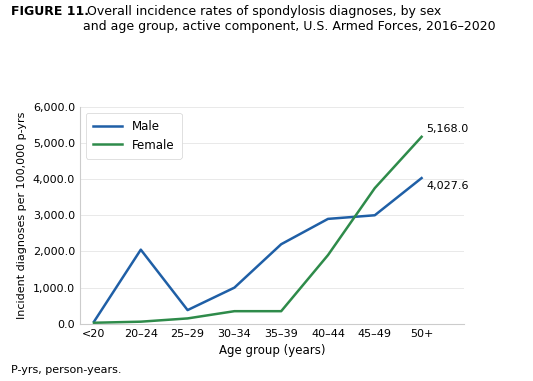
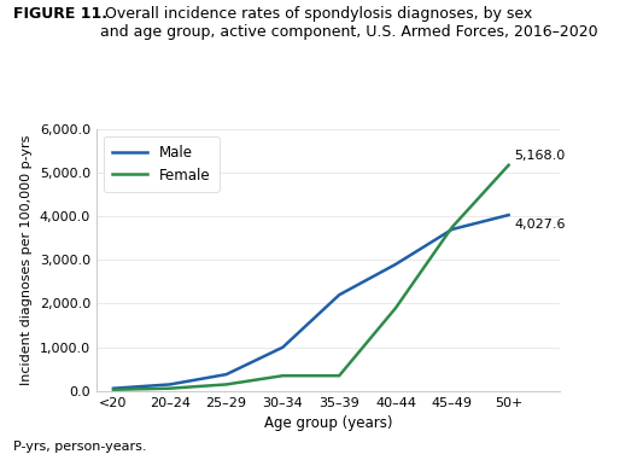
Male/20–24: 2,050 -> 150
Male/45–49: 3,000 -> 3,700
